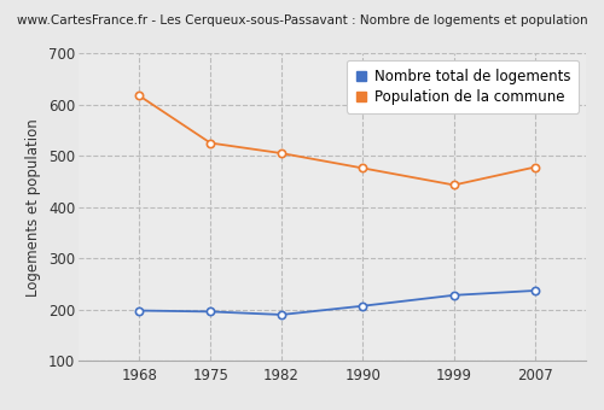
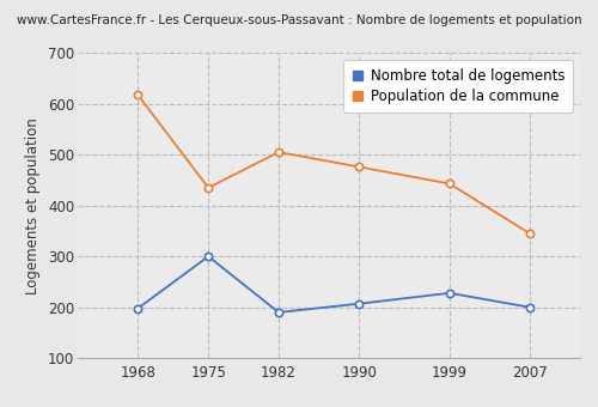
Nombre total de logements/1975: 196 -> 300
Population de la commune/1975: 525 -> 435
Nombre total de logements/2007: 237 -> 200
Population de la commune/2007: 478 -> 345
